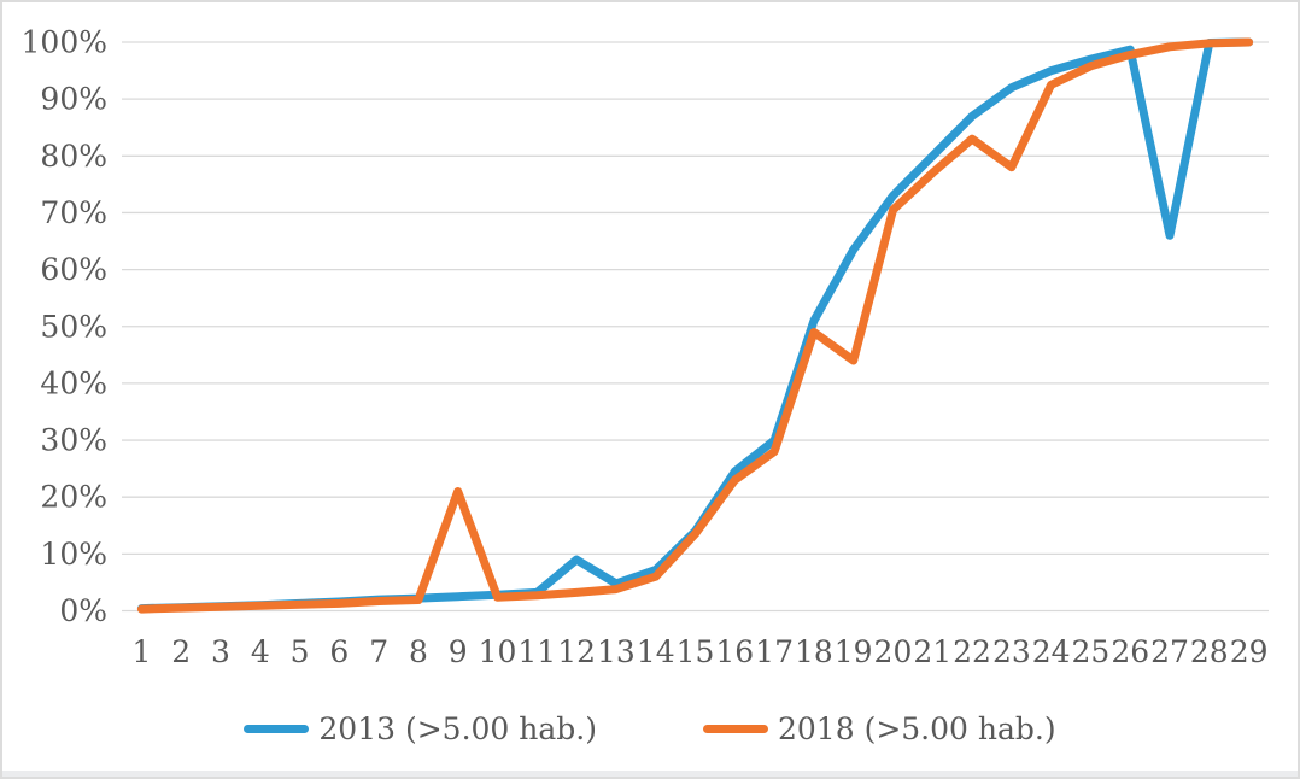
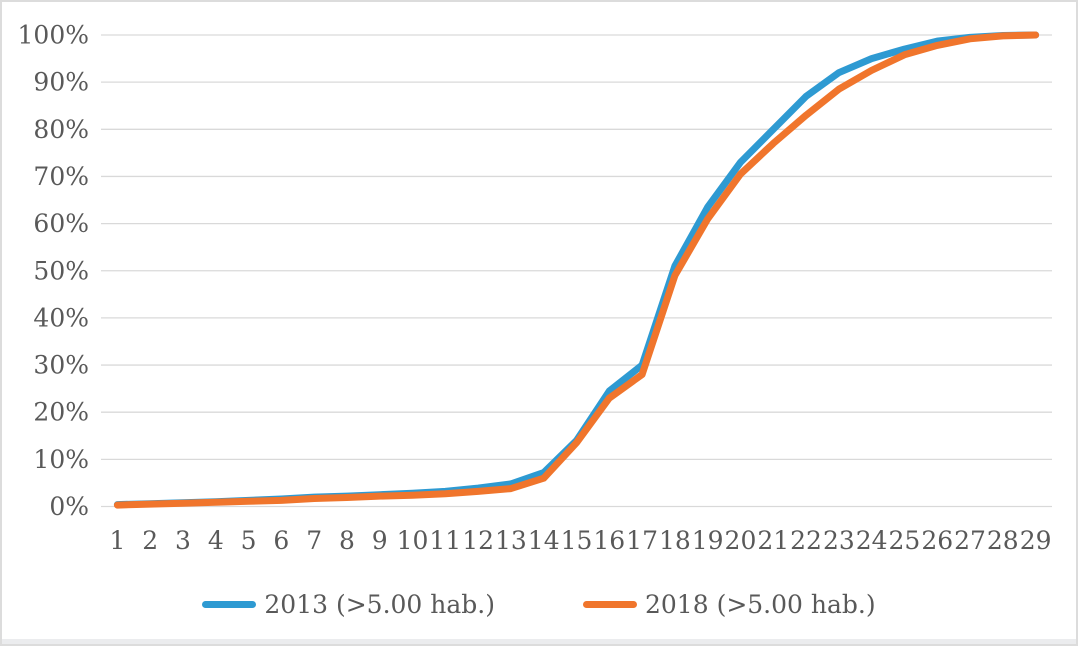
2018 (>5.00 hab.)/9: 21% -> 2%
2013 (>5.00 hab.)/12: 9% -> 4%
2018 (>5.00 hab.)/19: 44% -> 61%
2018 (>5.00 hab.)/23: 78% -> 88%
2013 (>5.00 hab.)/27: 66% -> 100%
